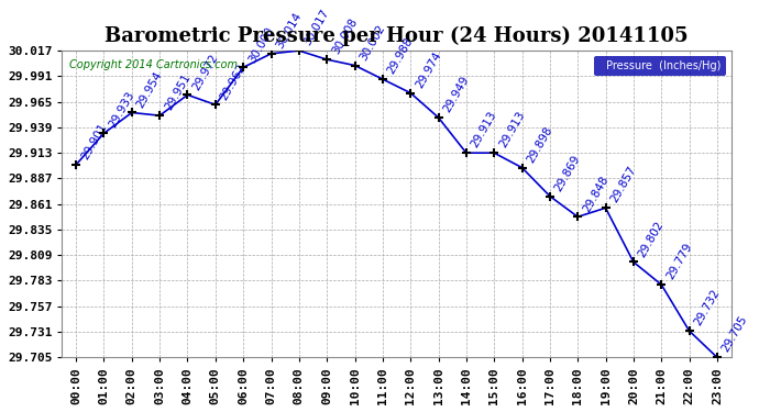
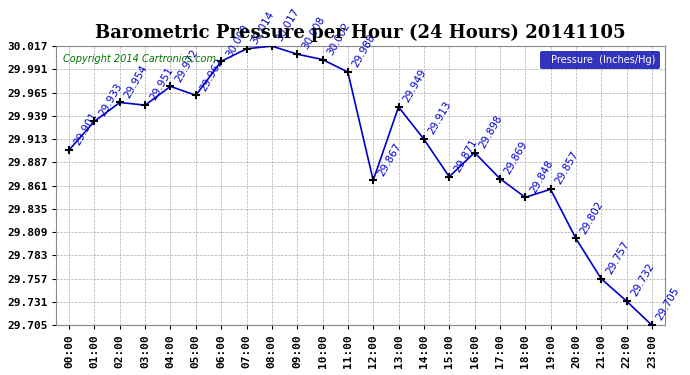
12:00: 29.974 -> 29.867
15:00: 29.913 -> 29.871
21:00: 29.779 -> 29.757
